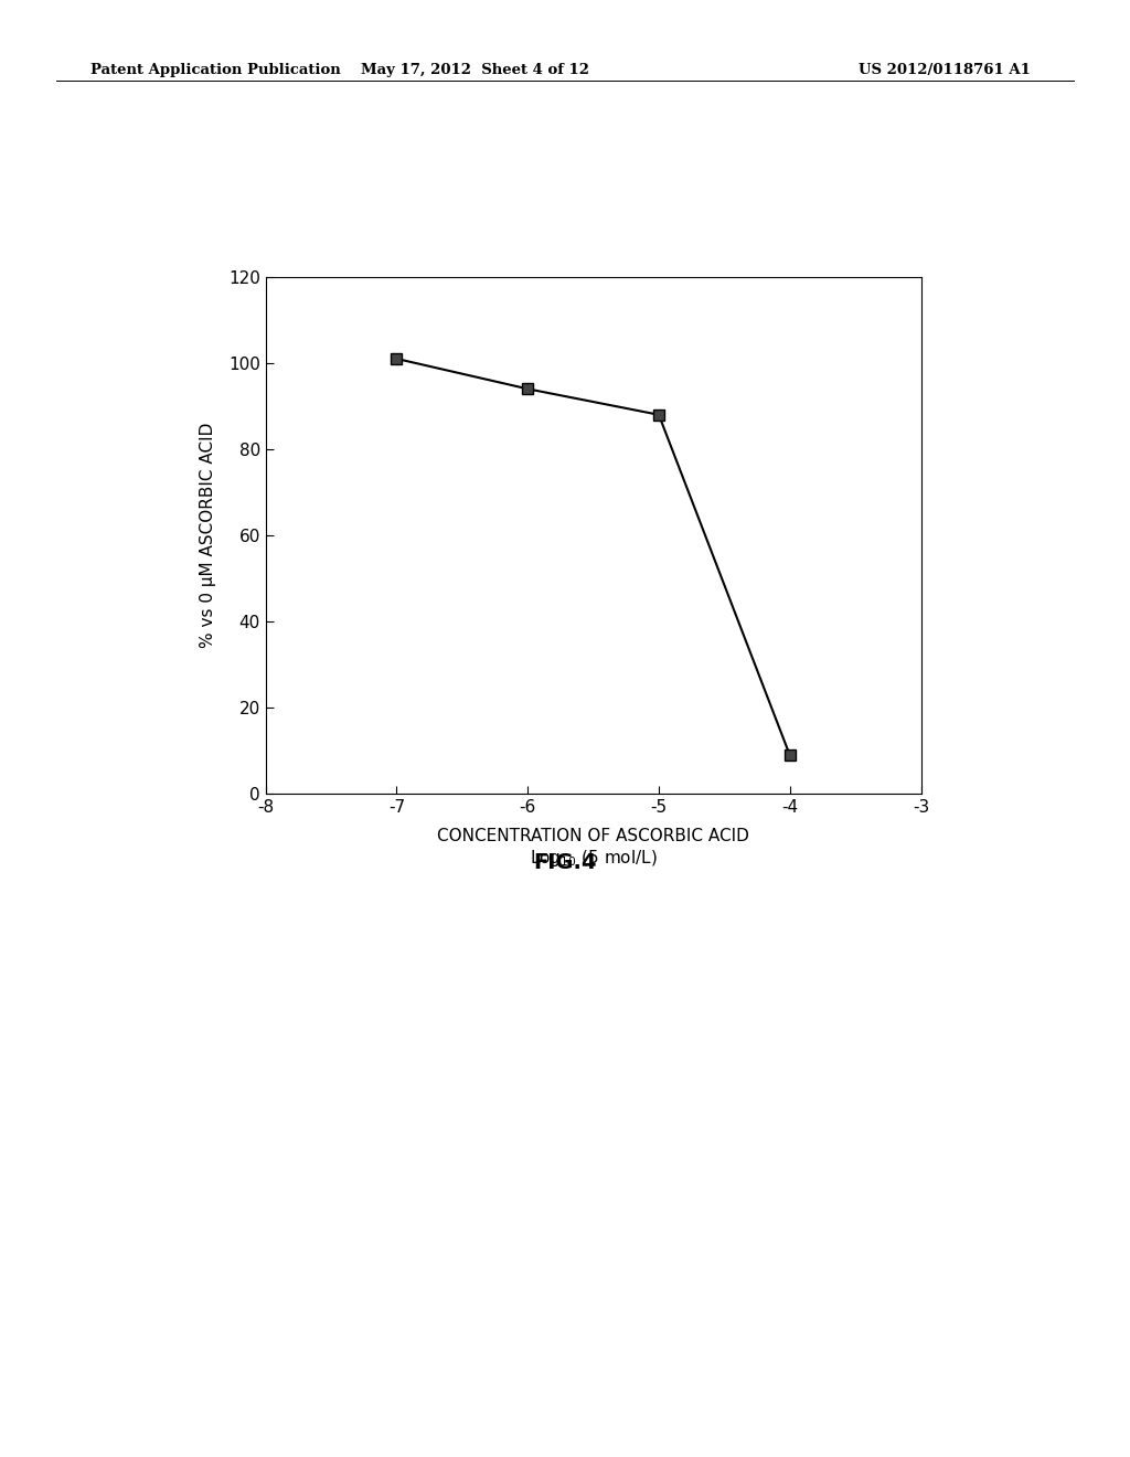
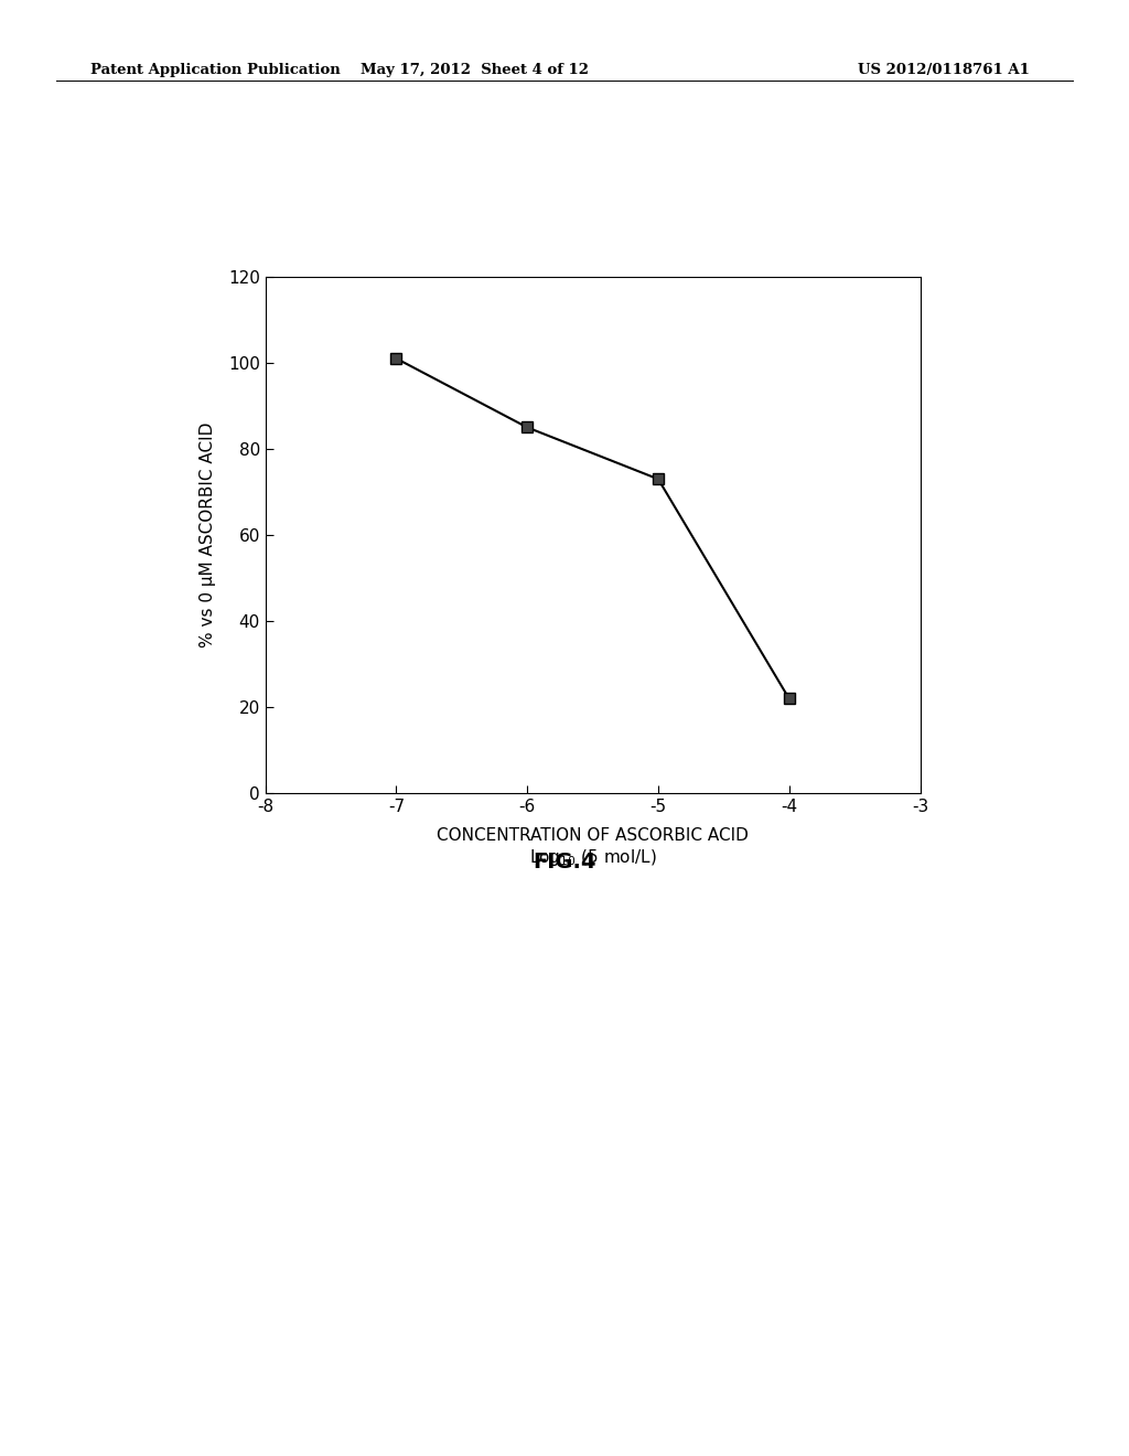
-6: 94 -> 85
-5: 88 -> 73
-4: 9 -> 22
